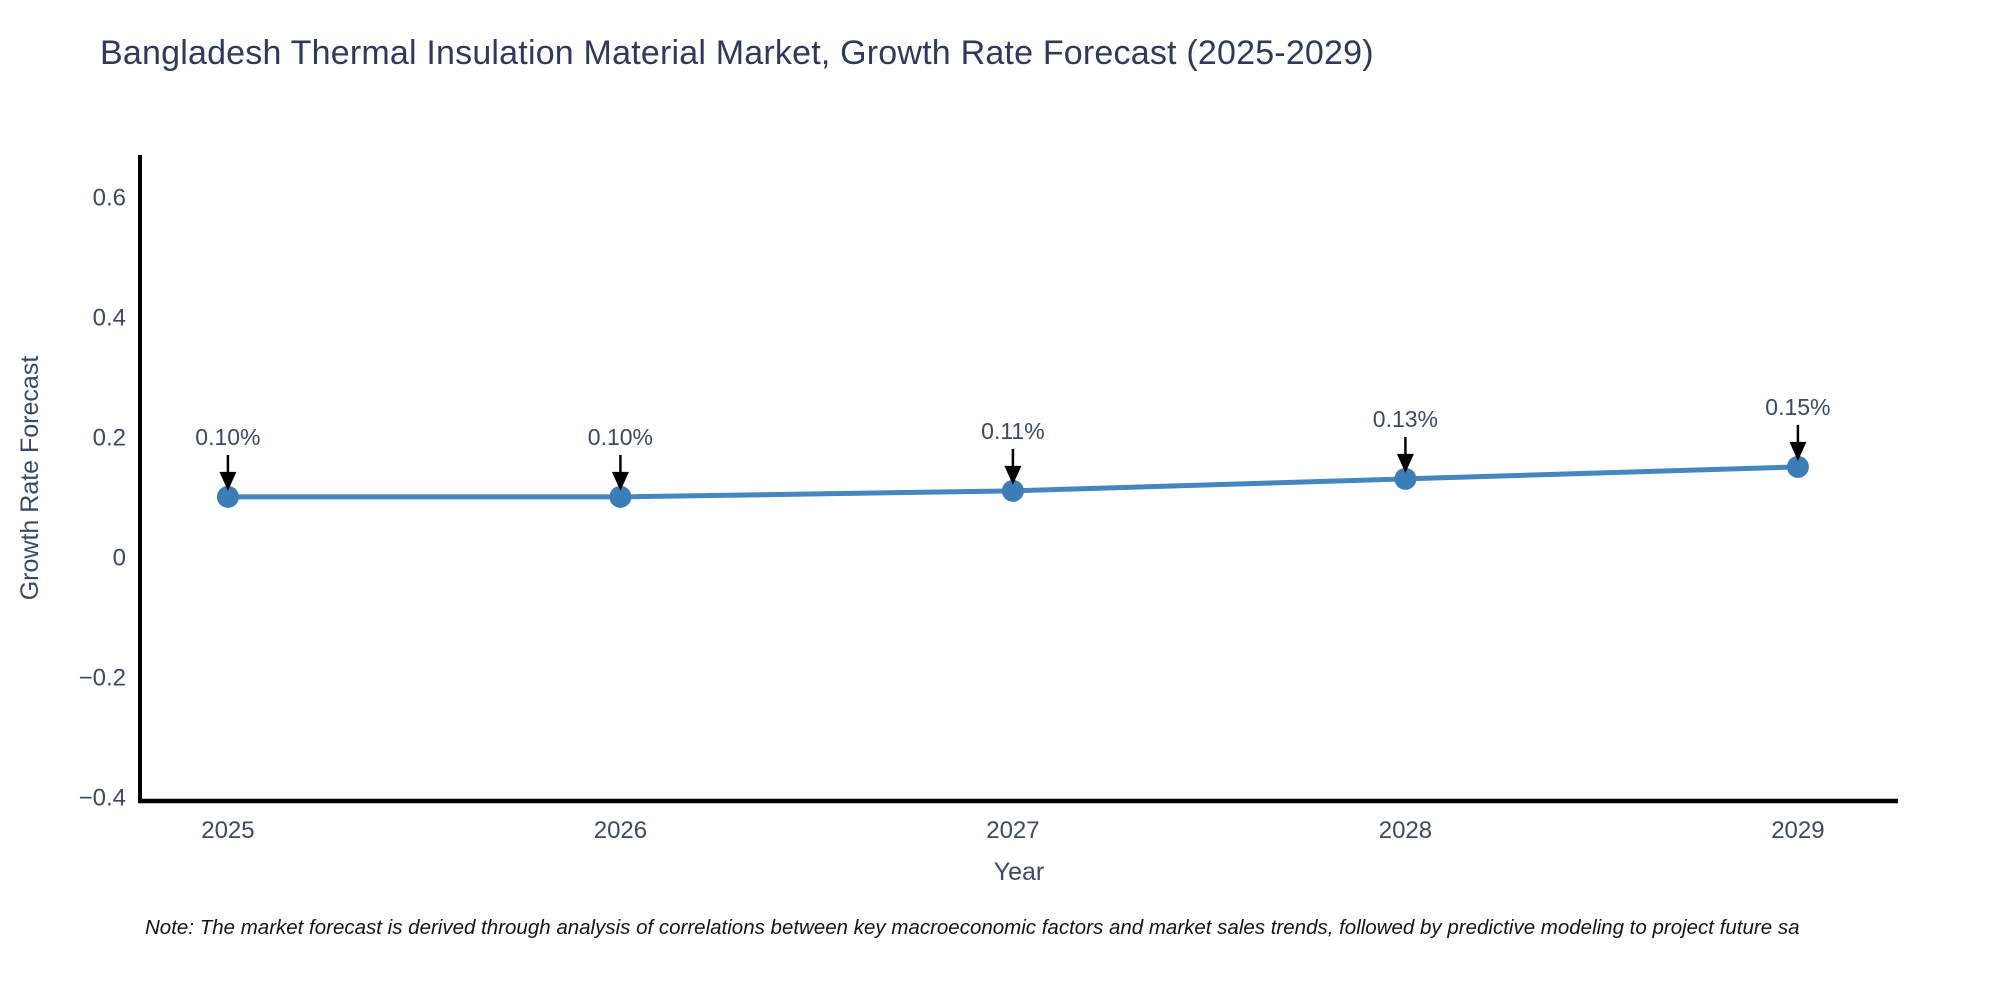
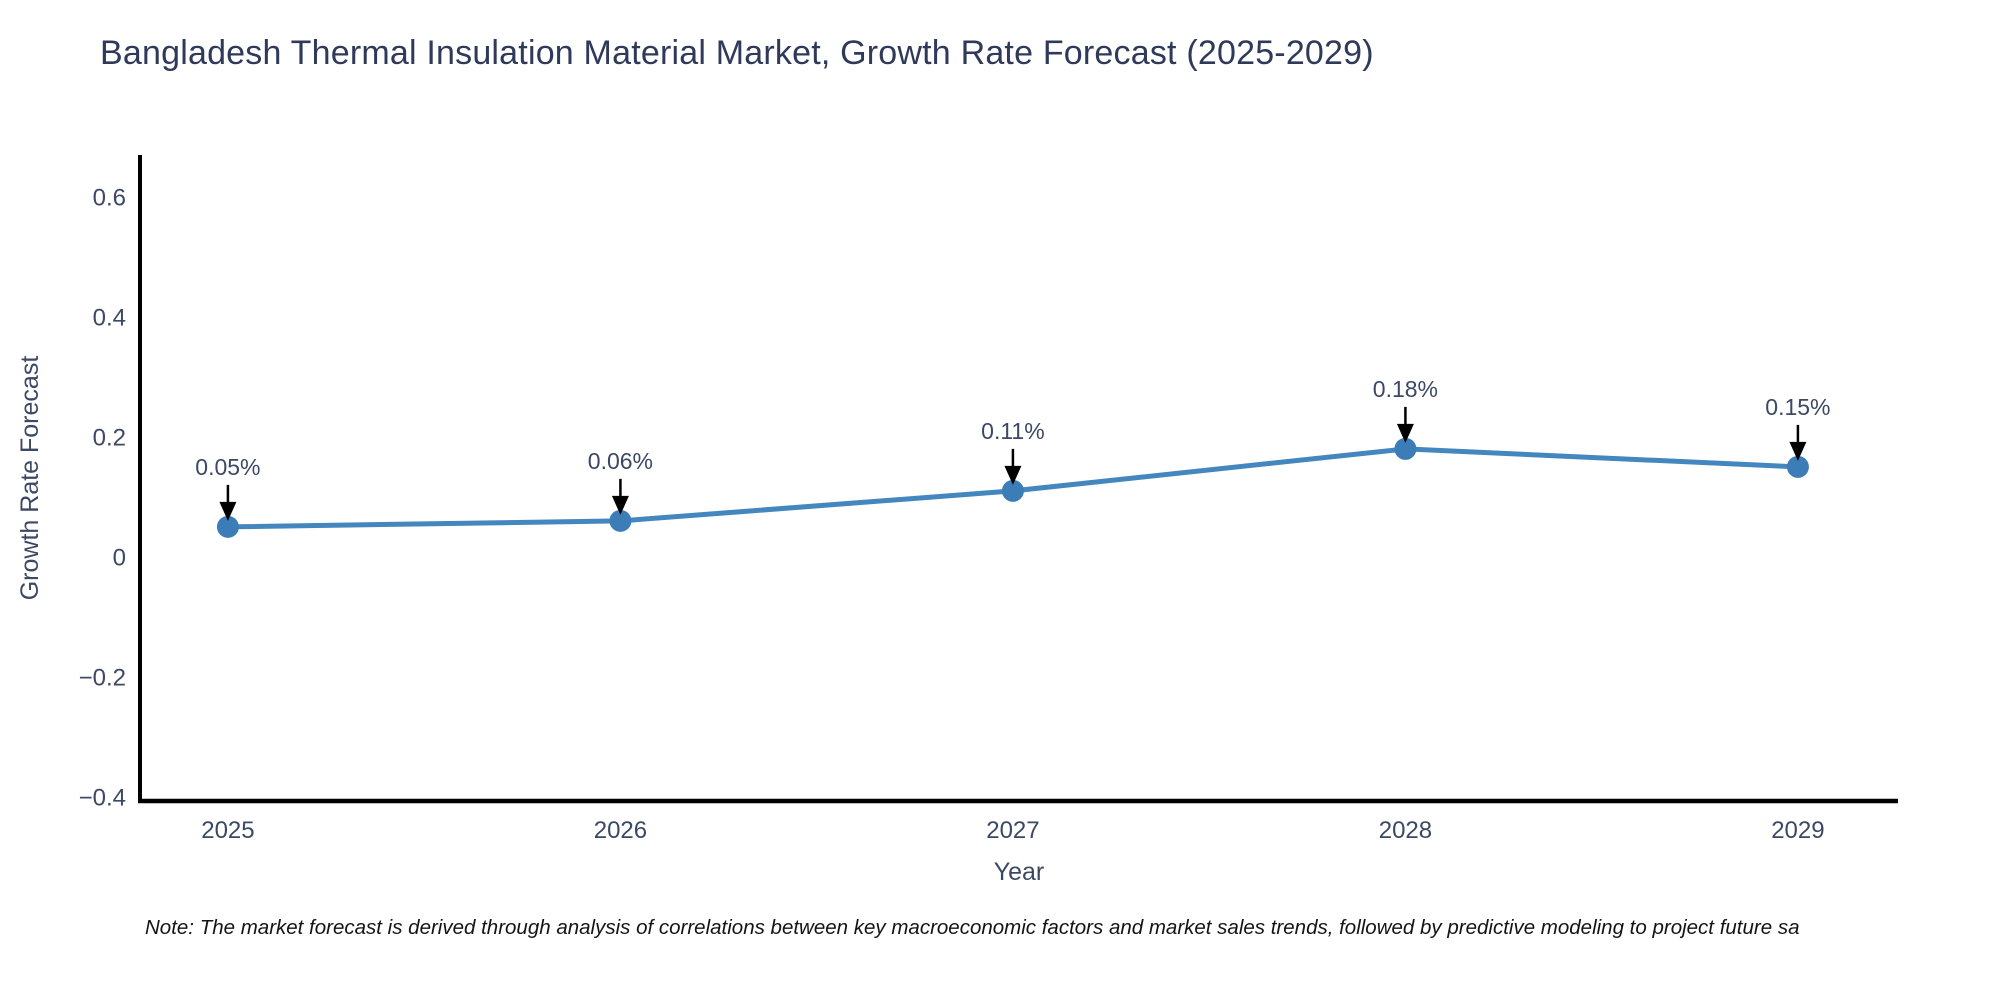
2025: 0.10% -> 0.05%
2026: 0.10% -> 0.06%
2028: 0.13% -> 0.18%
